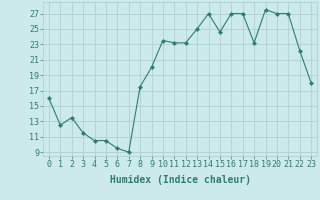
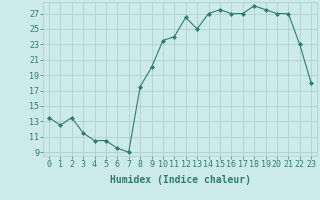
0: 16.0 -> 13.5
11: 23.2 -> 24.0
12: 23.2 -> 26.5
15: 24.6 -> 27.5
18: 23.2 -> 28.0
22: 22.2 -> 23.0
